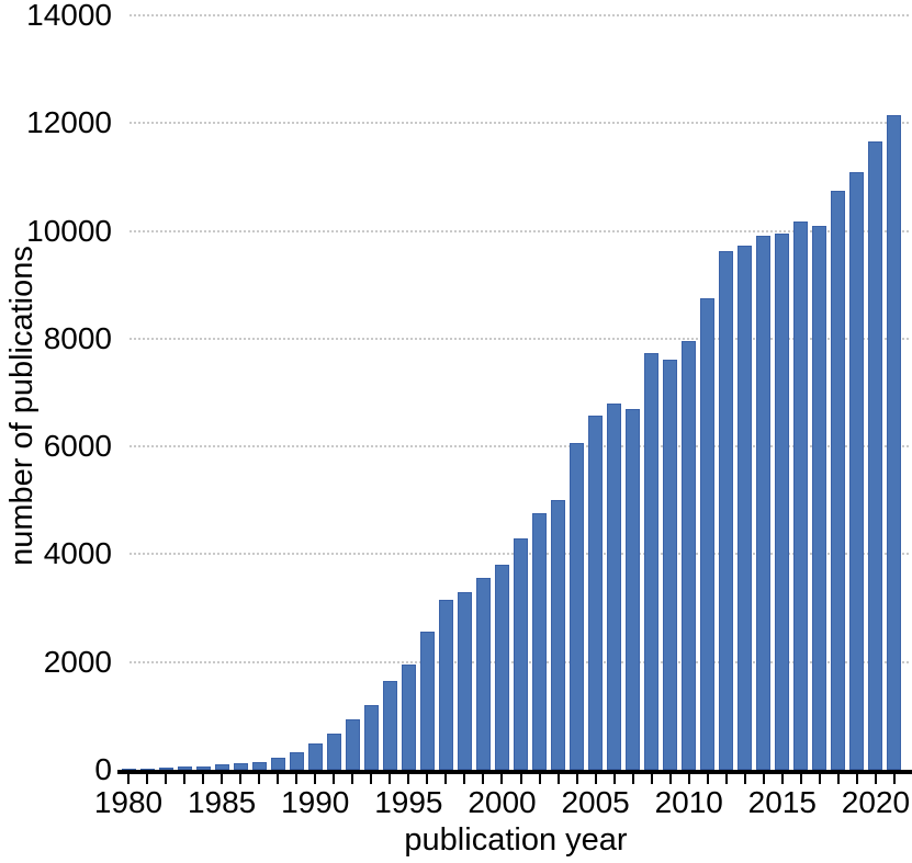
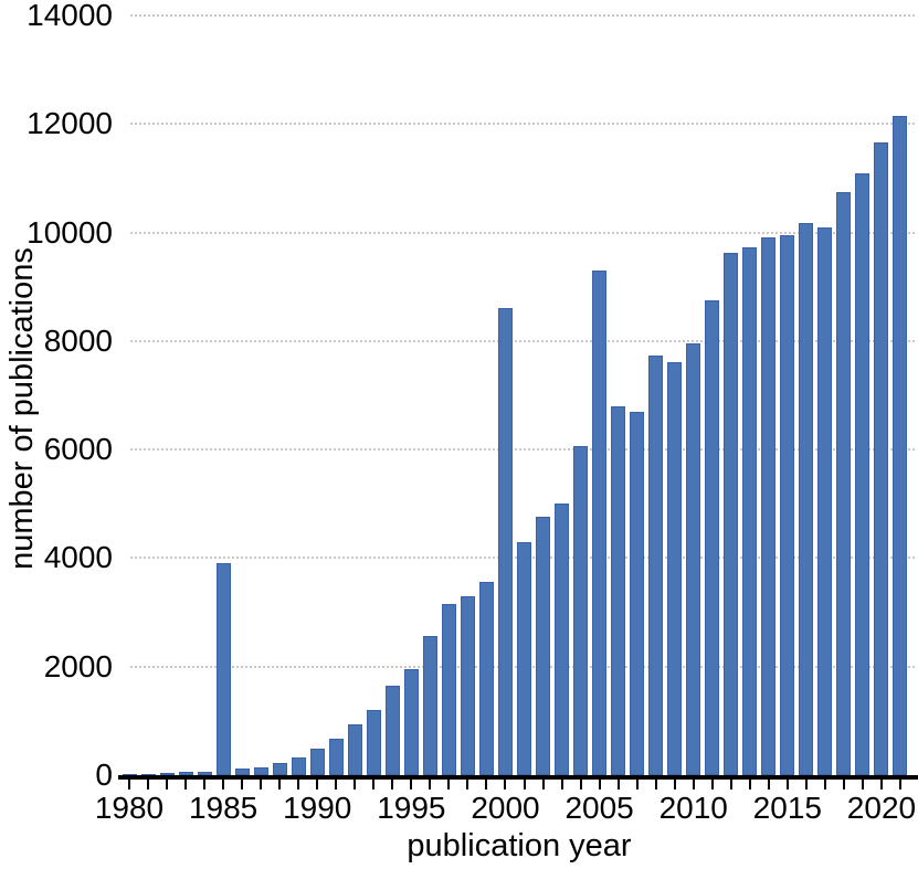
1985: 100 -> 3900
2000: 3800 -> 8600
2005: 6600 -> 9300
